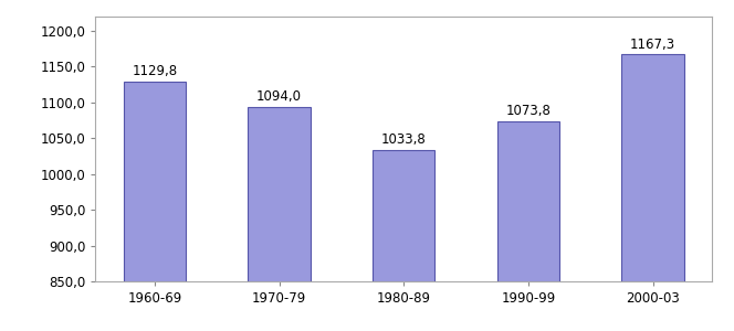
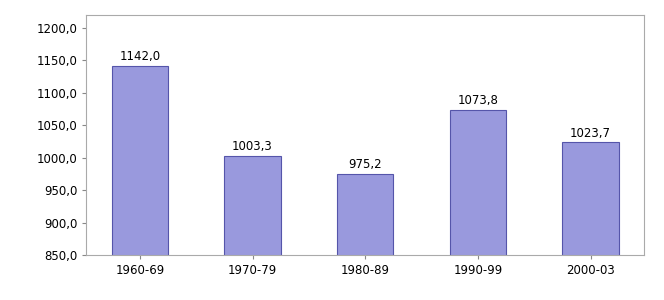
1960-69: 1129,8 -> 1142,0
1970-79: 1094,0 -> 1003,3
1980-89: 1033,8 -> 975,2
2000-03: 1167,3 -> 1023,7
